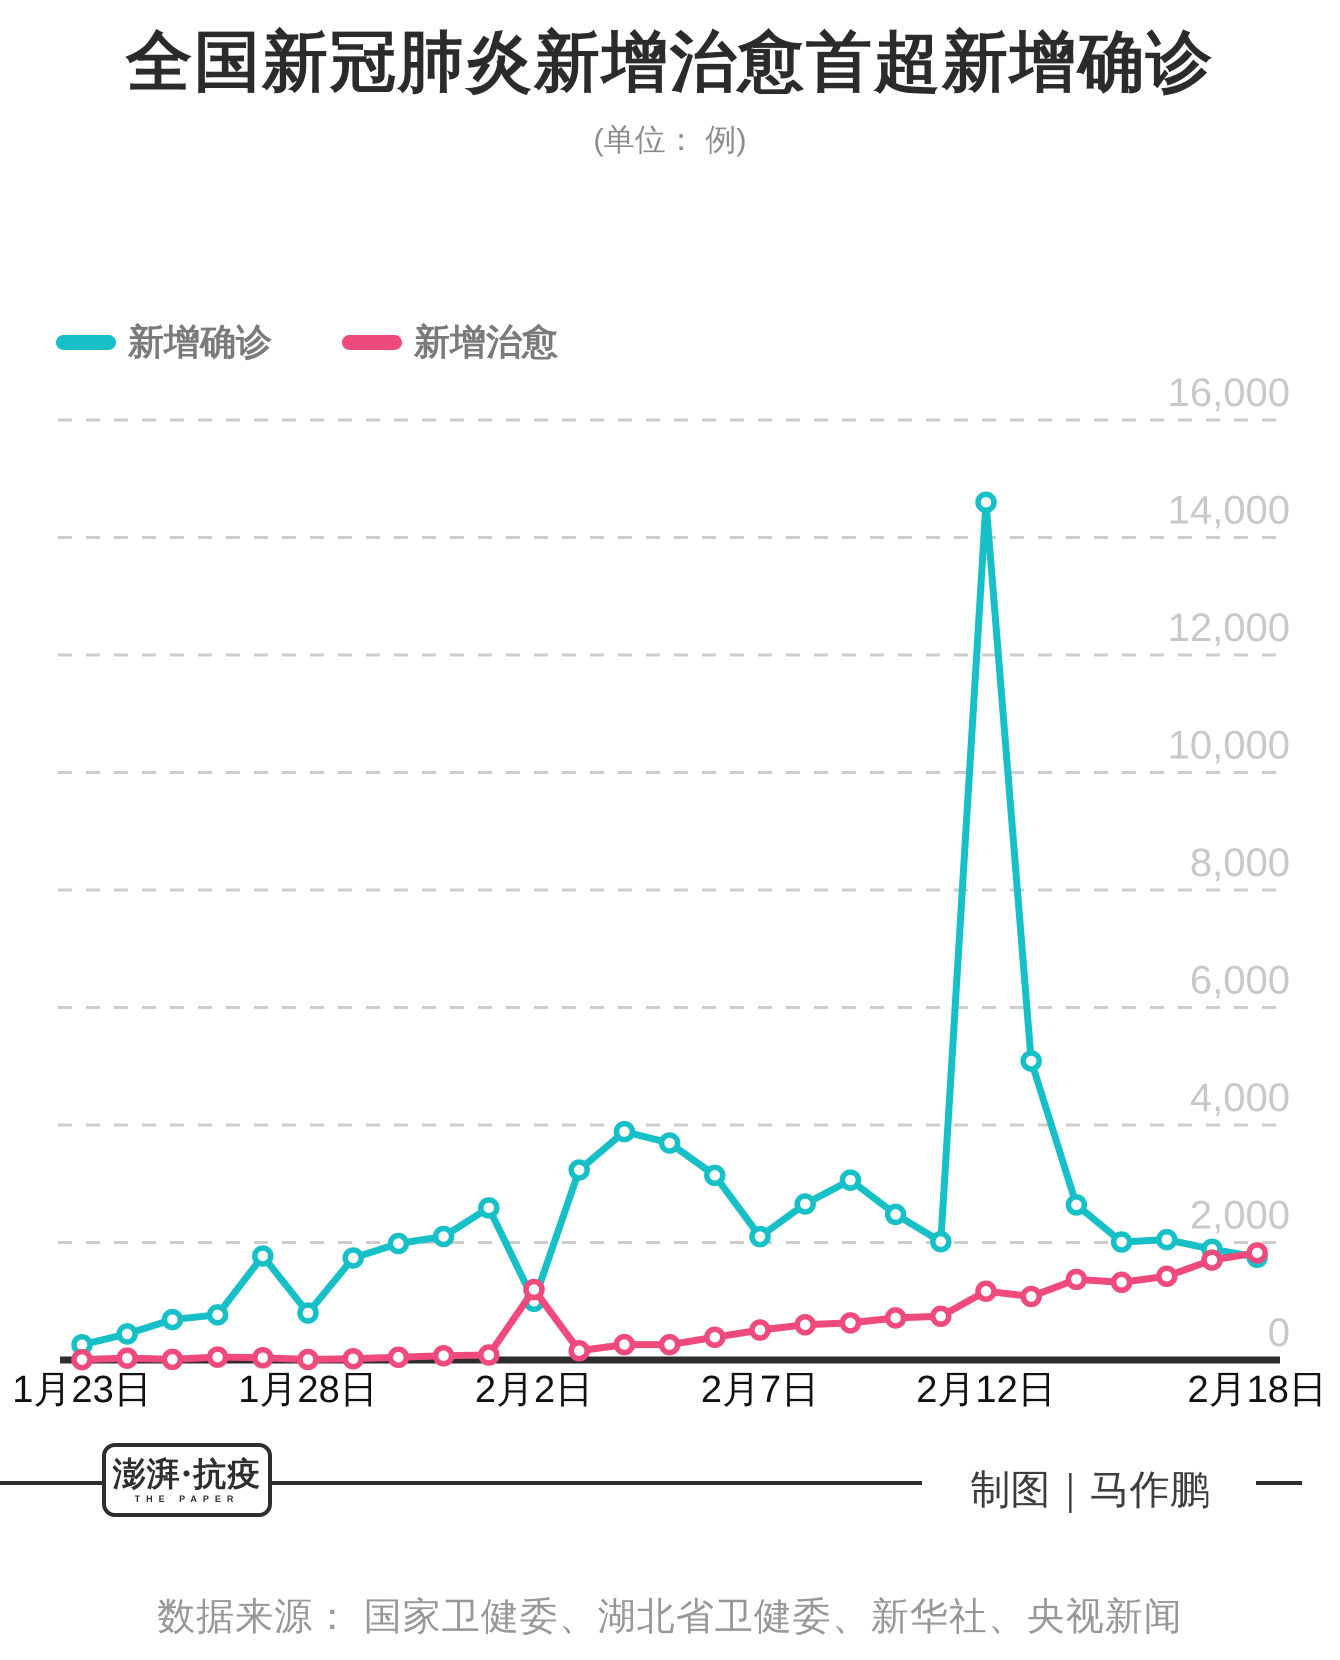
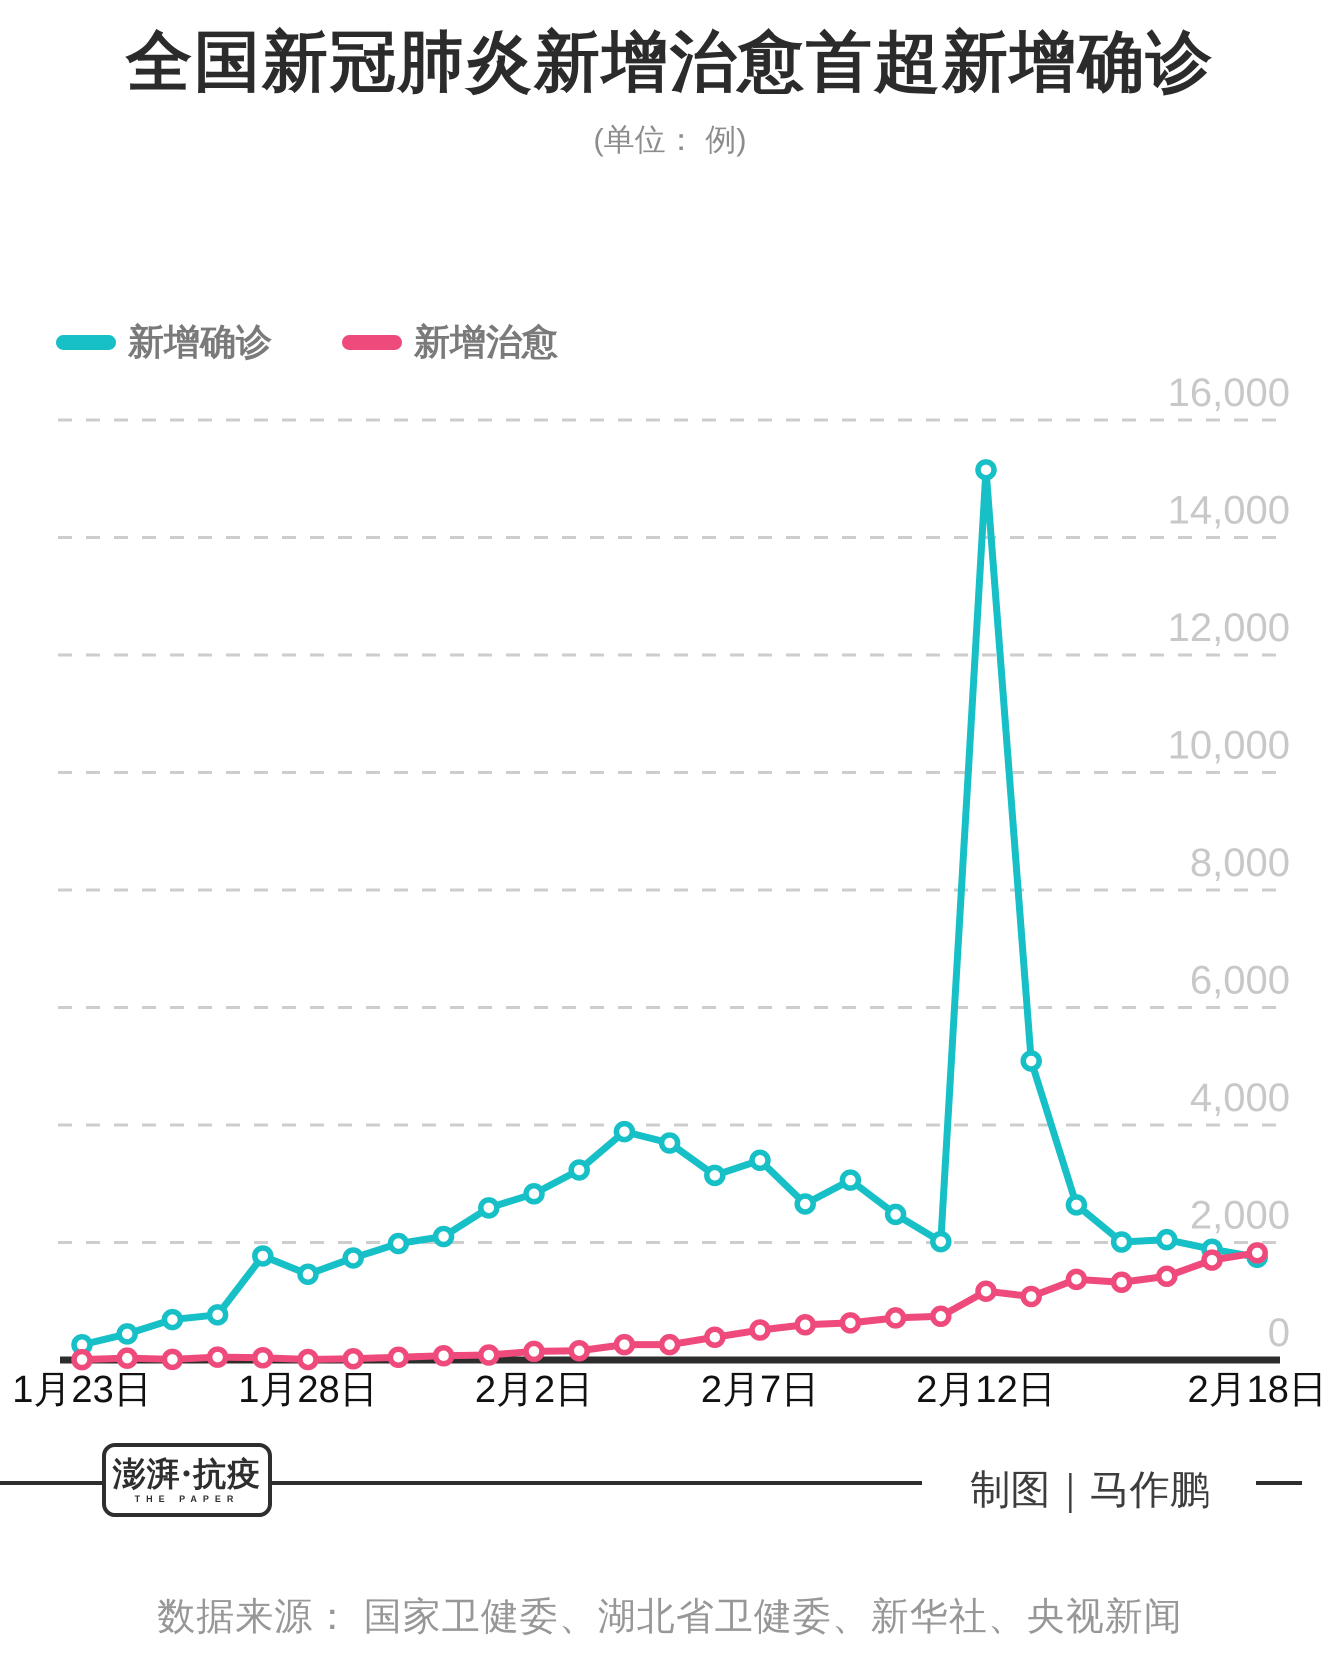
新增确诊/1月28日: 800 -> 1500
新增确诊/2月2日: 1000 -> 2800
新增治愈/2月2日: 1200 -> 100
新增确诊/2月7日: 2100 -> 3400
新增确诊/2月12日: 14600 -> 15200
